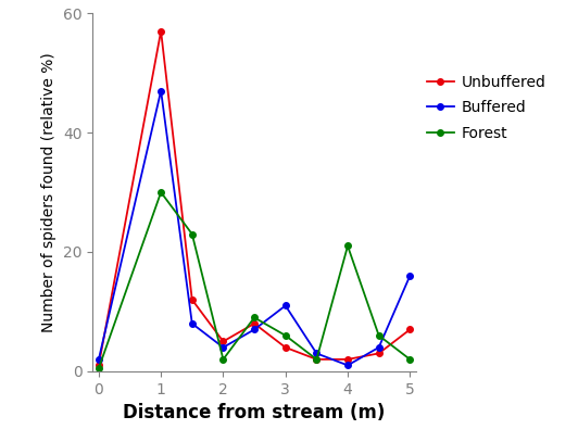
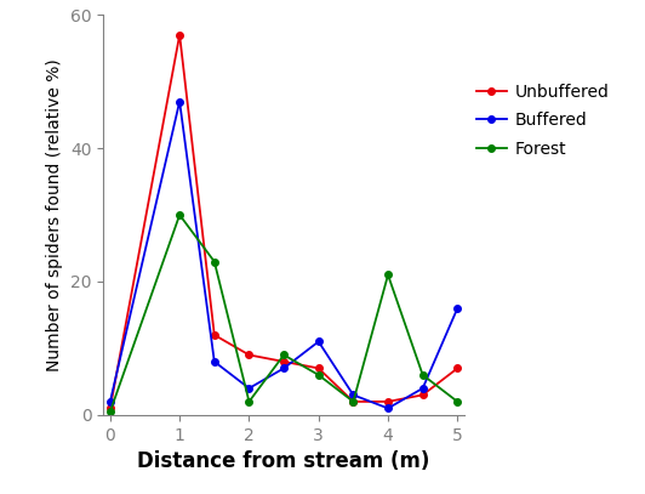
Unbuffered/2: 5 -> 9
Unbuffered/3: 4 -> 7
